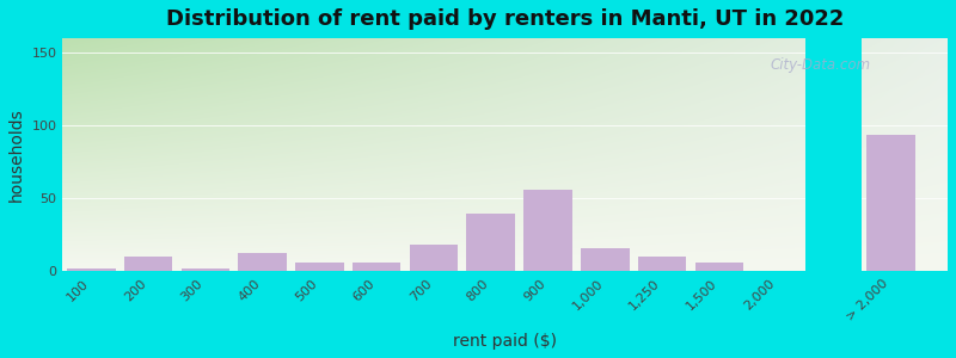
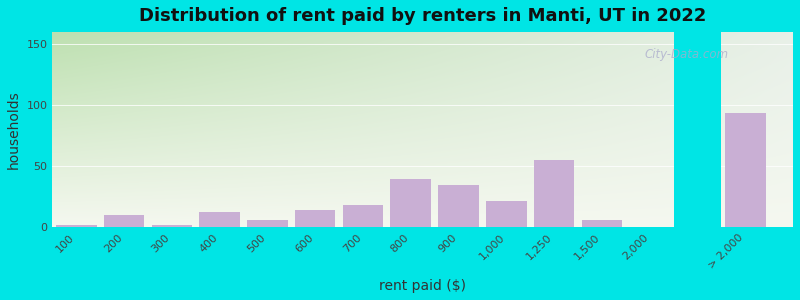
600: 6 -> 14
900: 56 -> 35
1,000: 16 -> 22
1,250: 10 -> 55
